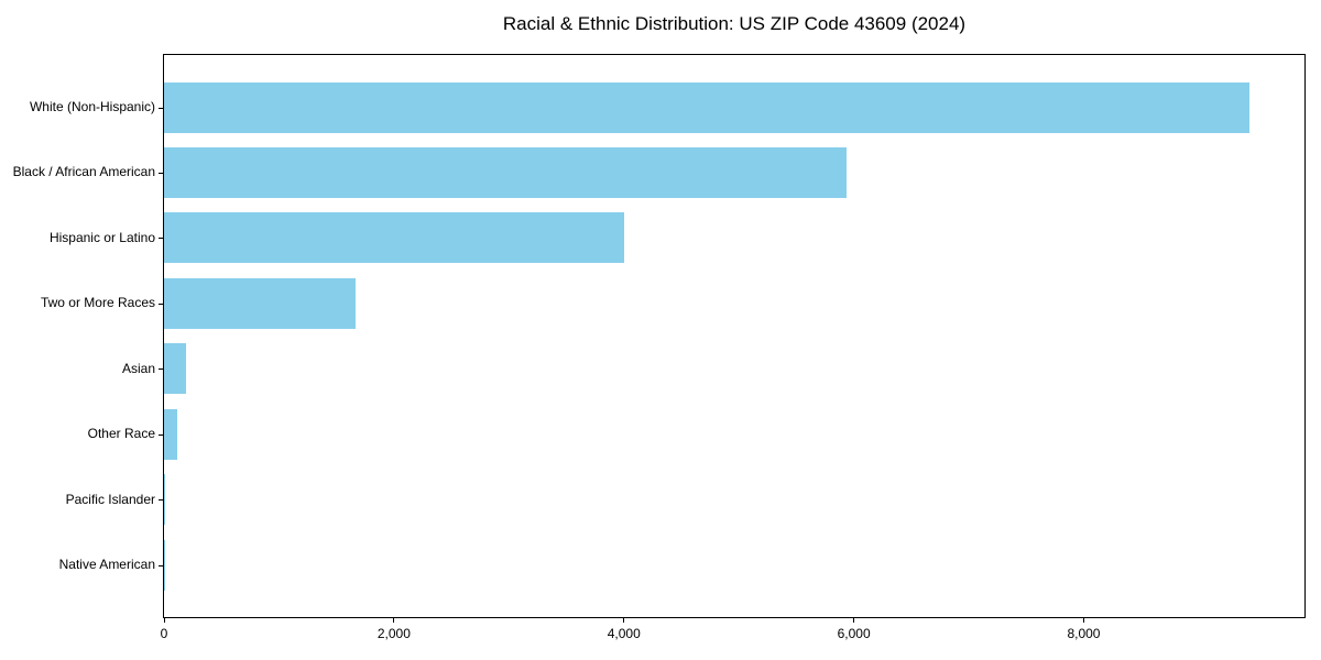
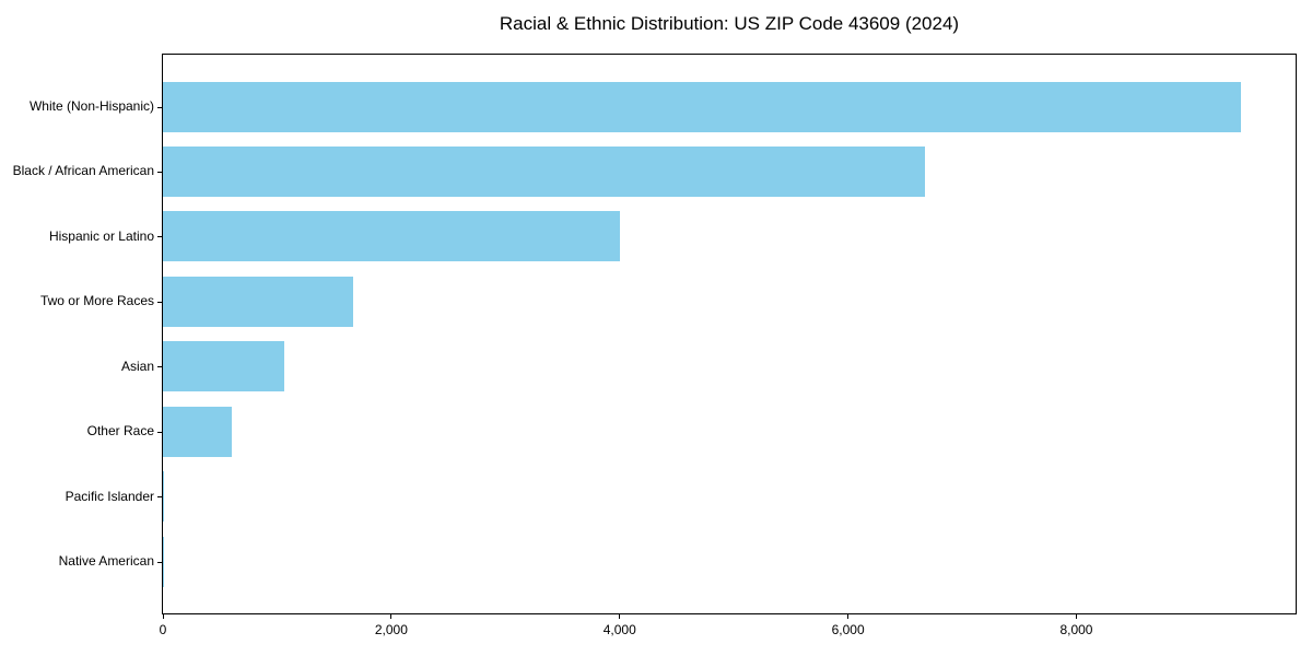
Black / African American: 5940 -> 6670
Asian: 200 -> 1060
Other Race: 120 -> 600
